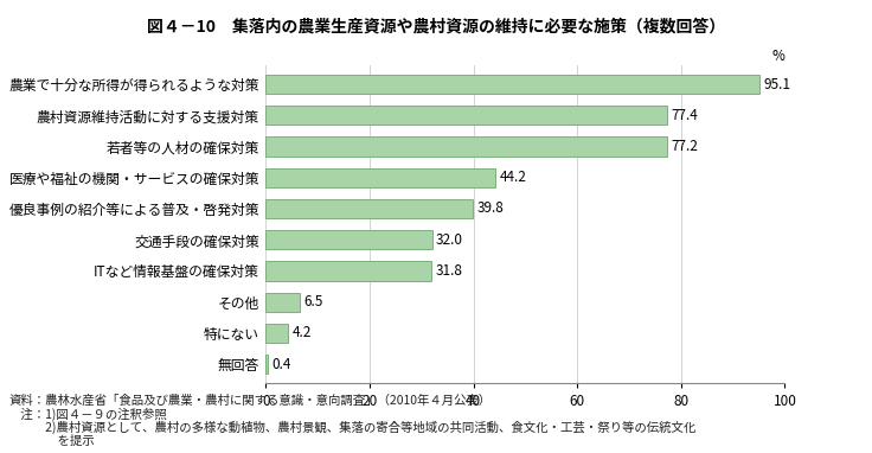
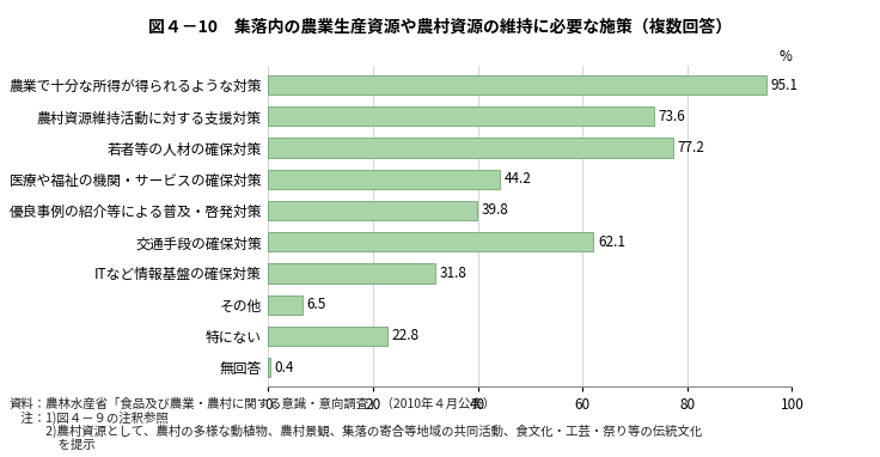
農村資源維持活動に対する支援対策: 77.4 -> 73.6
交通手段の確保対策: 32.0 -> 62.1
特にない: 4.2 -> 22.8
